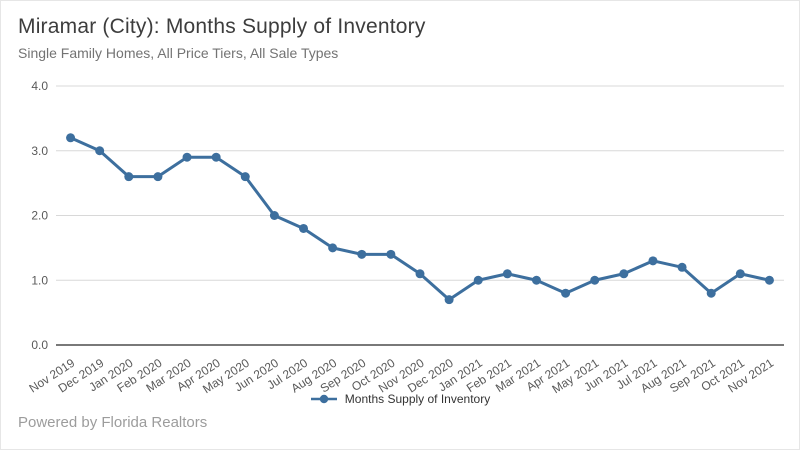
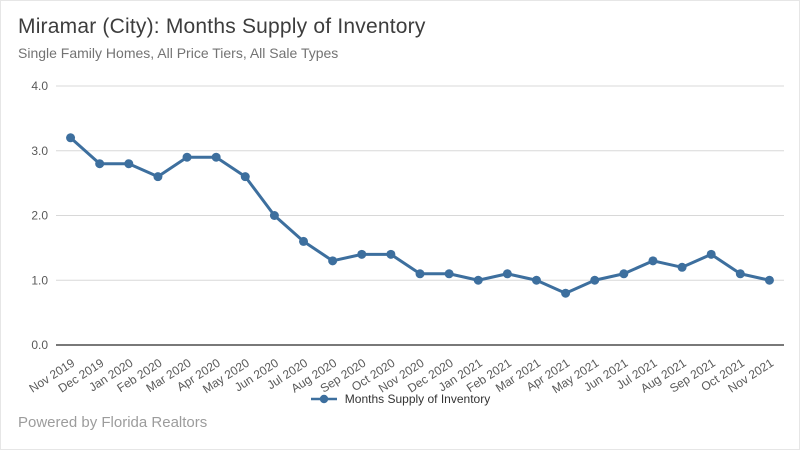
Dec 2019: 3.0 -> 2.8
Jan 2020: 2.6 -> 2.8
Jul 2020: 1.8 -> 1.6
Aug 2020: 1.5 -> 1.3
Dec 2020: 0.7 -> 1.1
Sep 2021: 0.8 -> 1.4
